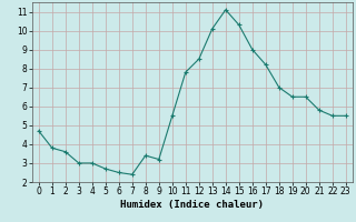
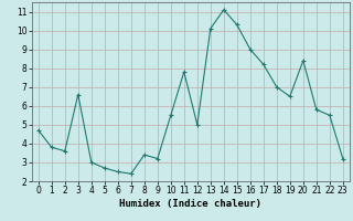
3: 3.0 -> 6.6
12: 8.5 -> 5.0
20: 6.5 -> 8.4
23: 5.5 -> 3.2
